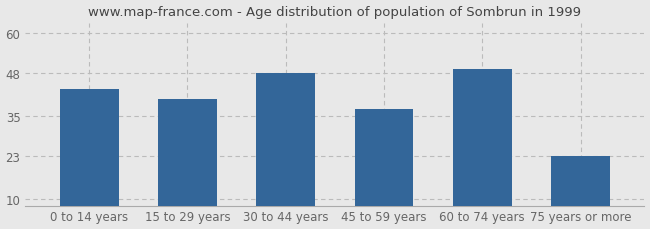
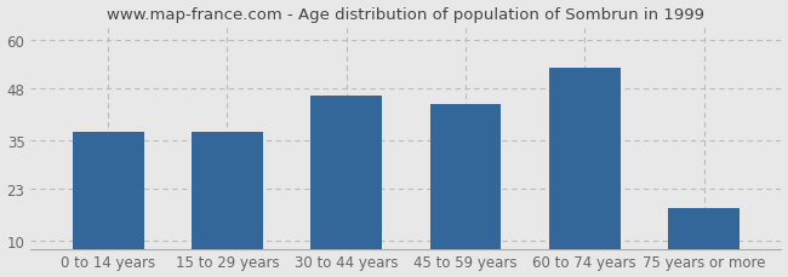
0 to 14 years: 43 -> 37
15 to 29 years: 40 -> 37
30 to 44 years: 48 -> 46
45 to 59 years: 37 -> 44
60 to 74 years: 49 -> 53
75 years or more: 23 -> 18
